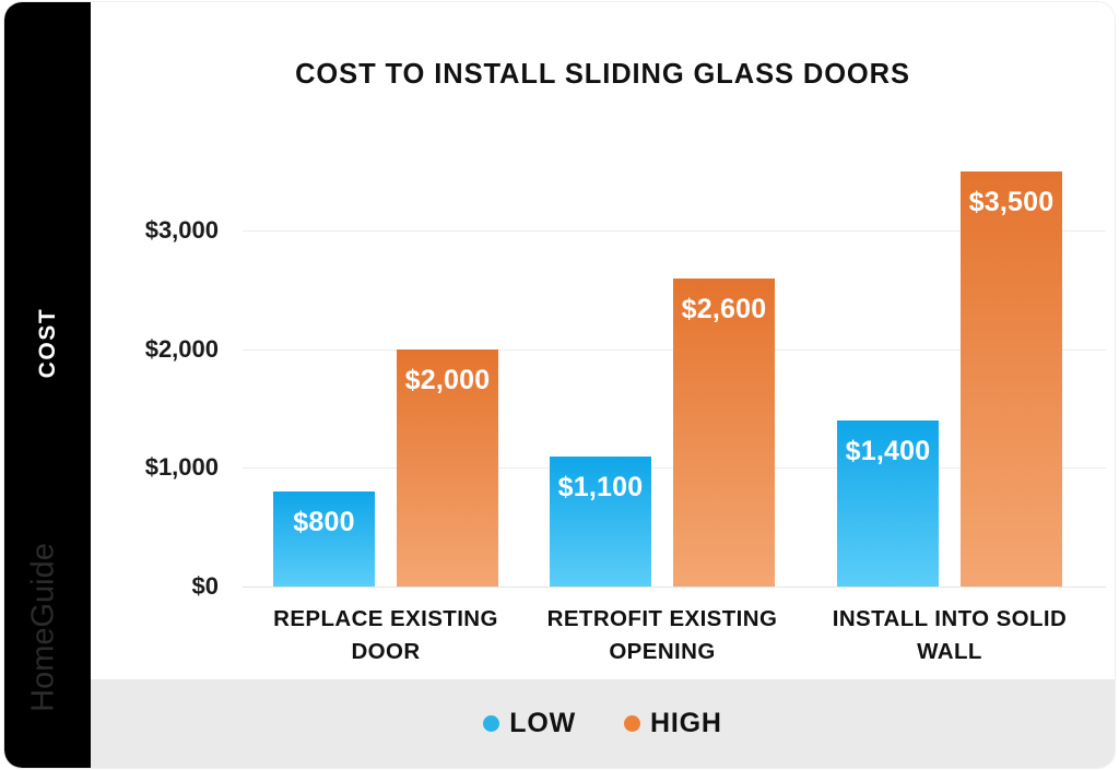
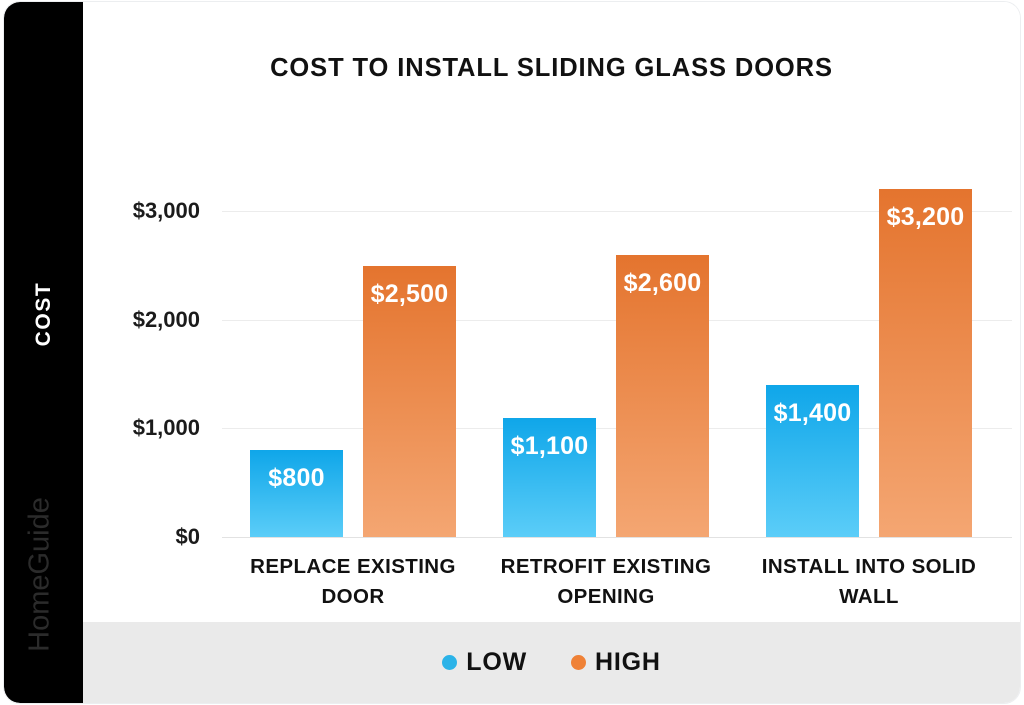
HIGH/REPLACE EXISTING DOOR: $2,000 -> $2,500
HIGH/INSTALL INTO SOLID WALL: $3,500 -> $3,200
